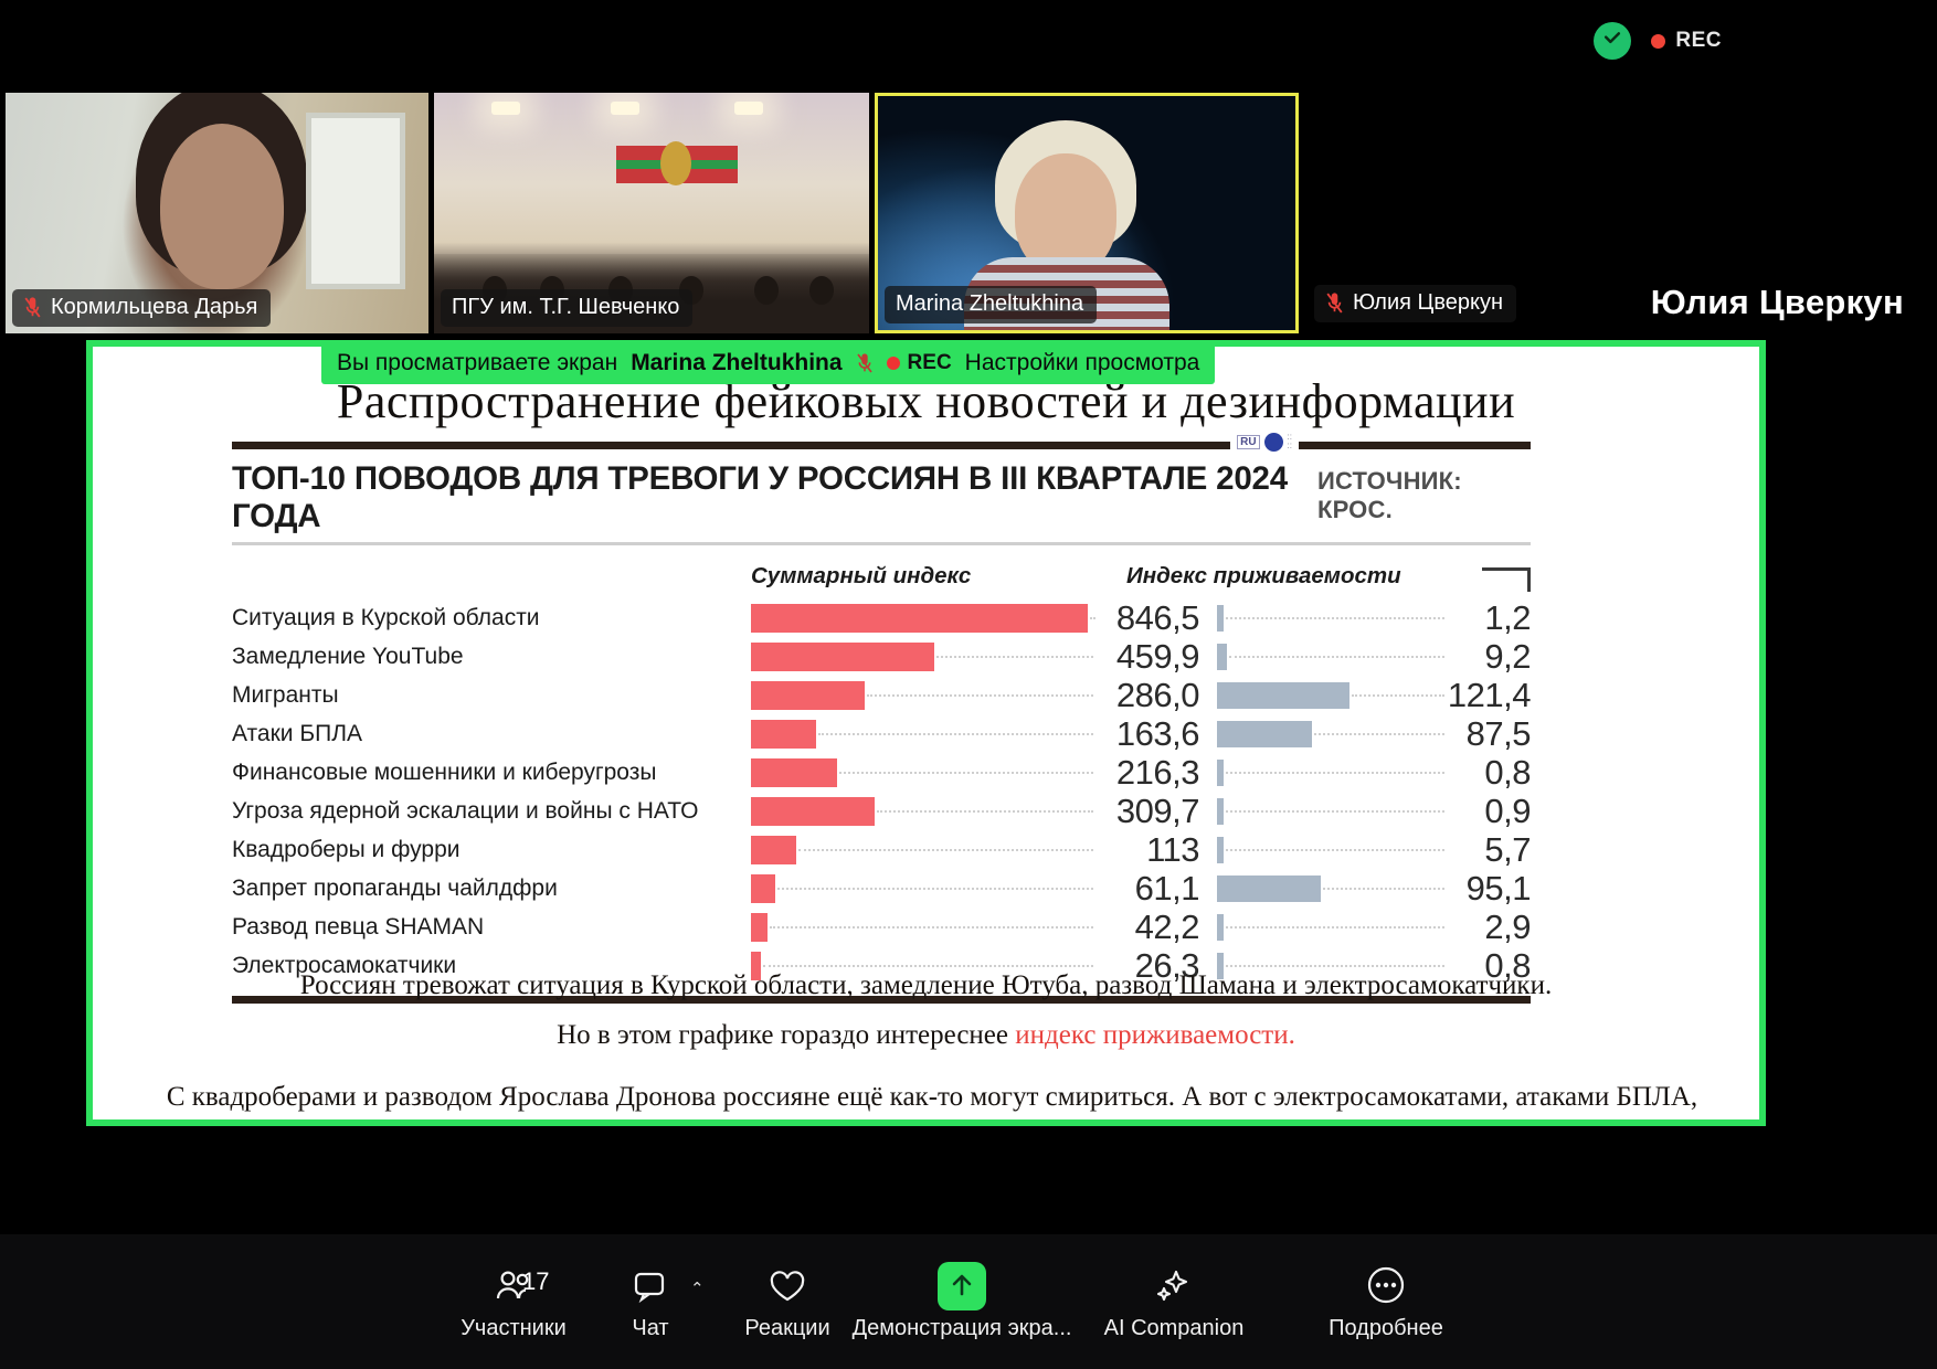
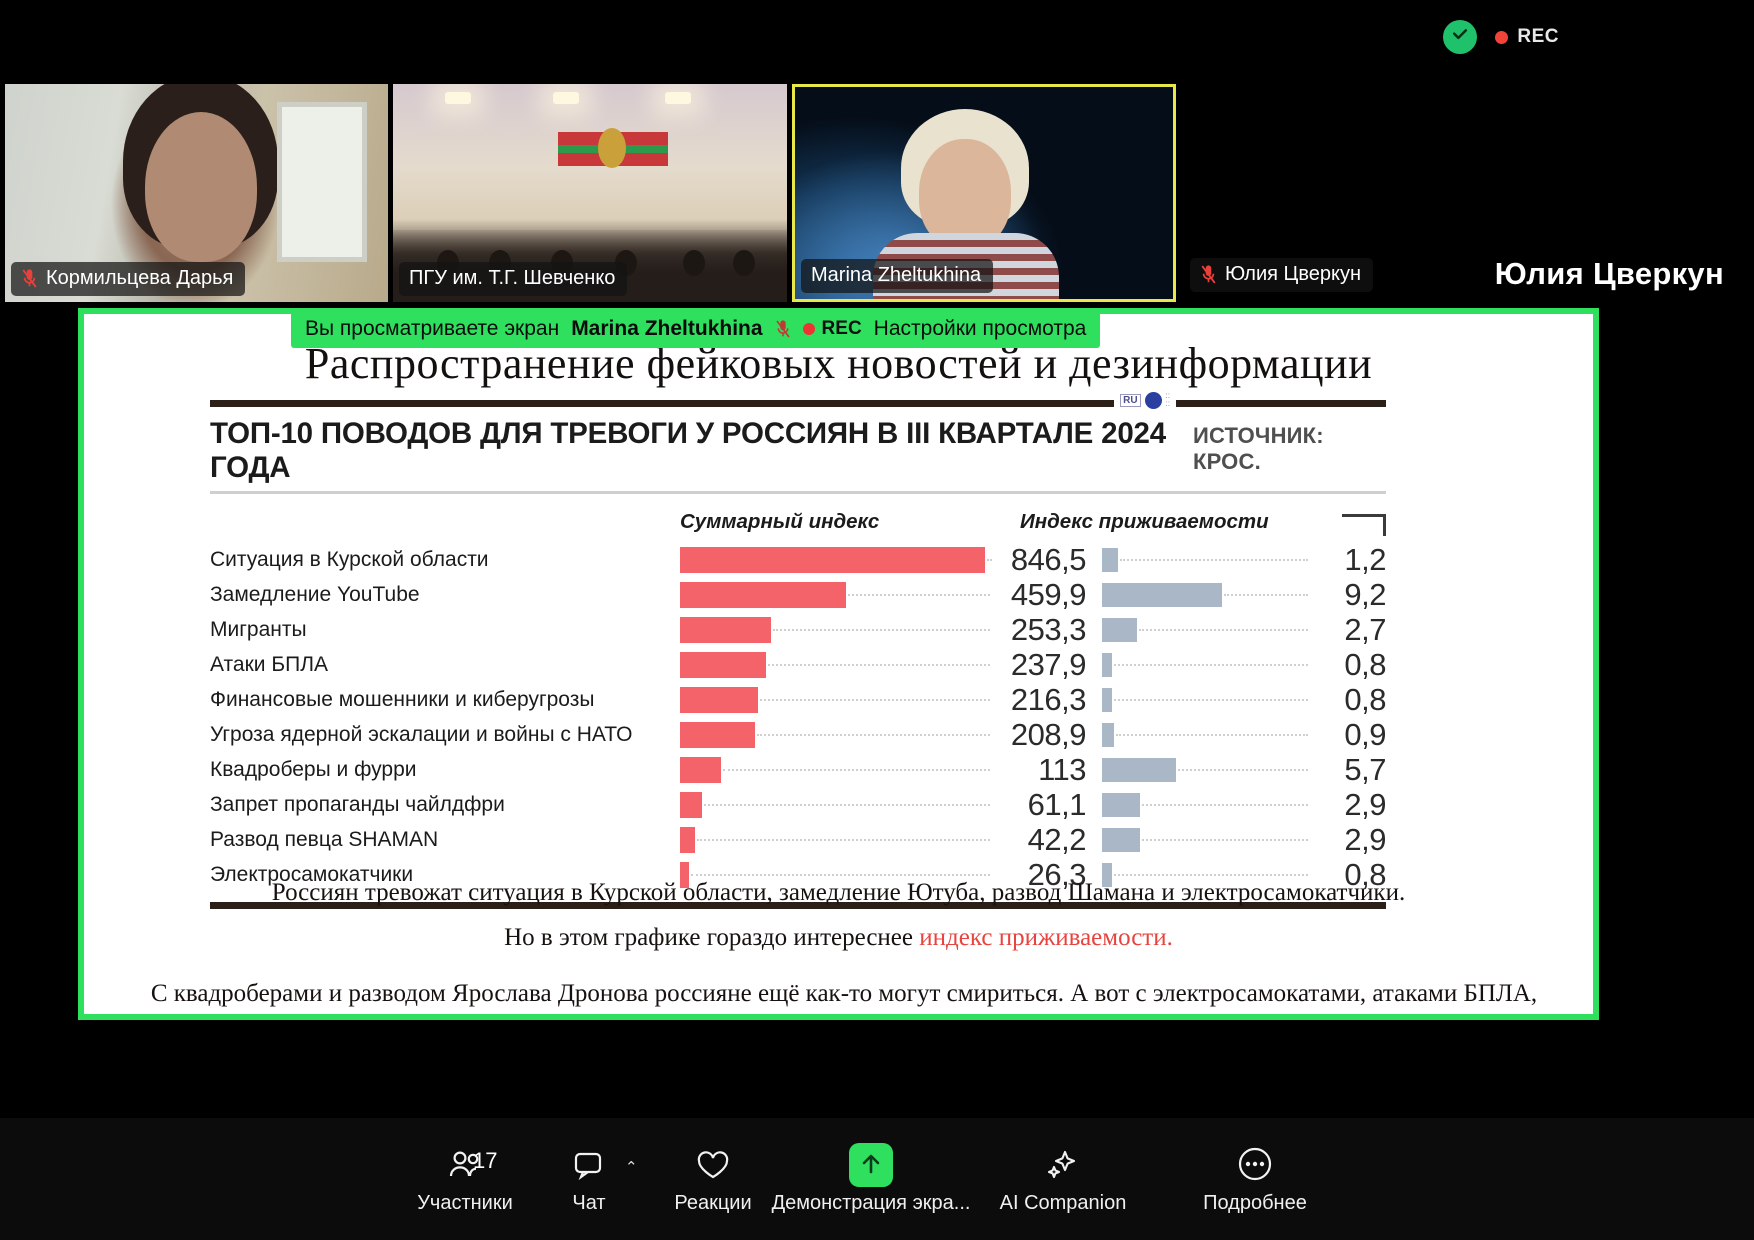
Суммарный индекс/Мигранты: 286,0 -> 253,3
Индекс приживаемости/Мигранты: 121,4 -> 2,7
Суммарный индекс/Атаки БПЛА: 163,6 -> 237,9
Индекс приживаемости/Атаки БПЛА: 87,5 -> 0,8
Суммарный индекс/Угроза ядерной эскалации и войны с НАТО: 309,7 -> 208,9
Индекс приживаемости/Запрет пропаганды чайлдфри: 95,1 -> 2,9
